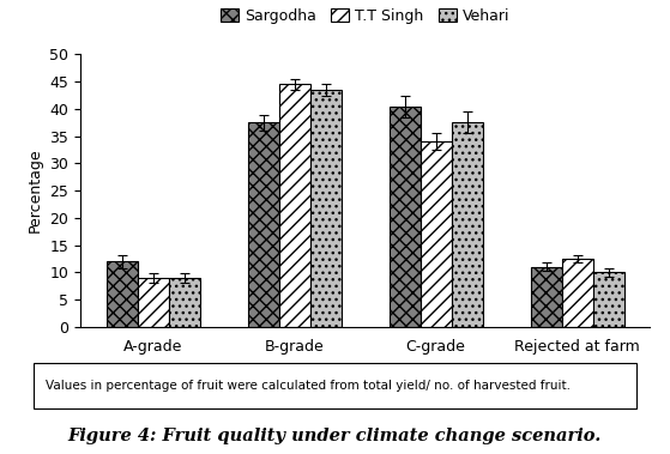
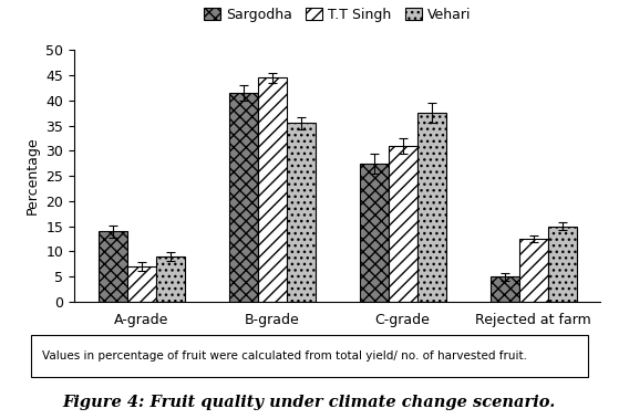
Sargodha/A-grade: 12.0 -> 14.0
T.T Singh/A-grade: 9.0 -> 7.0
Sargodha/B-grade: 37.5 -> 41.5
Vehari/B-grade: 43.5 -> 35.5
Sargodha/C-grade: 40.5 -> 27.5
T.T Singh/C-grade: 34.0 -> 31.0
Sargodha/Rejected at farm: 11.0 -> 5.0
Vehari/Rejected at farm: 10.0 -> 15.0
